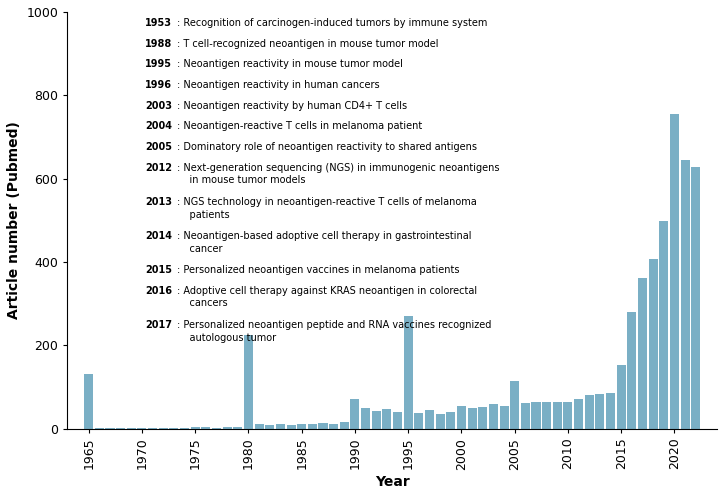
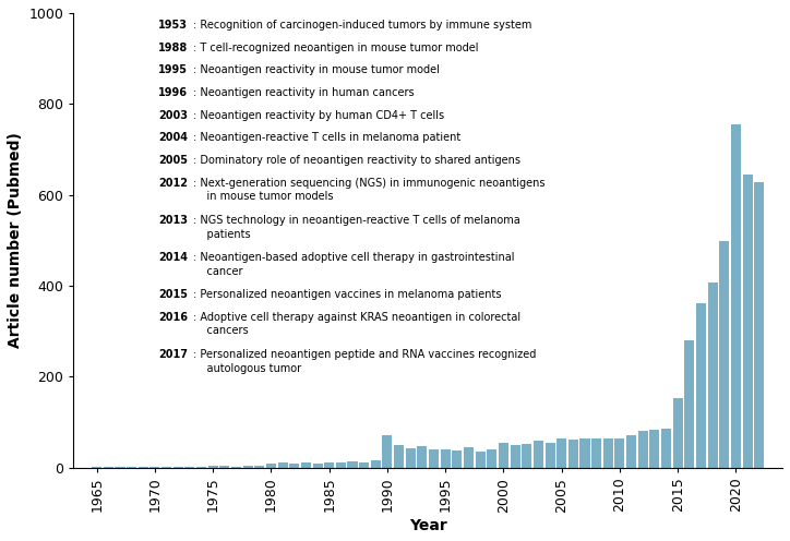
1965: 130 -> 2
1980: 225 -> 8
1995: 270 -> 40
2005: 115 -> 65
